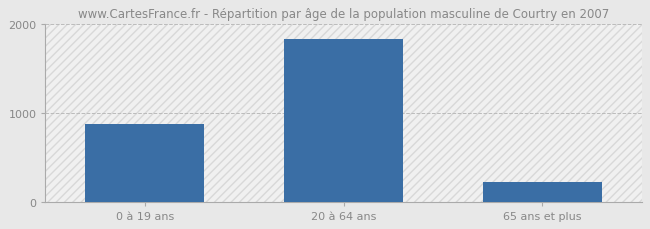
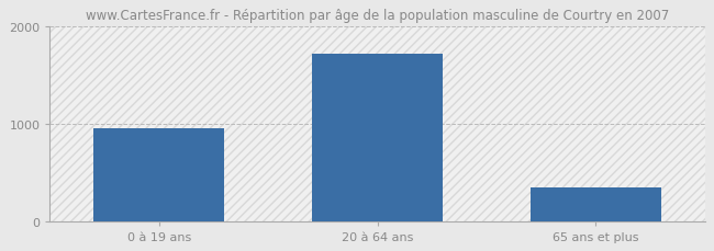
0 à 19 ans: 880 -> 960
20 à 64 ans: 1830 -> 1720
65 ans et plus: 220 -> 340
